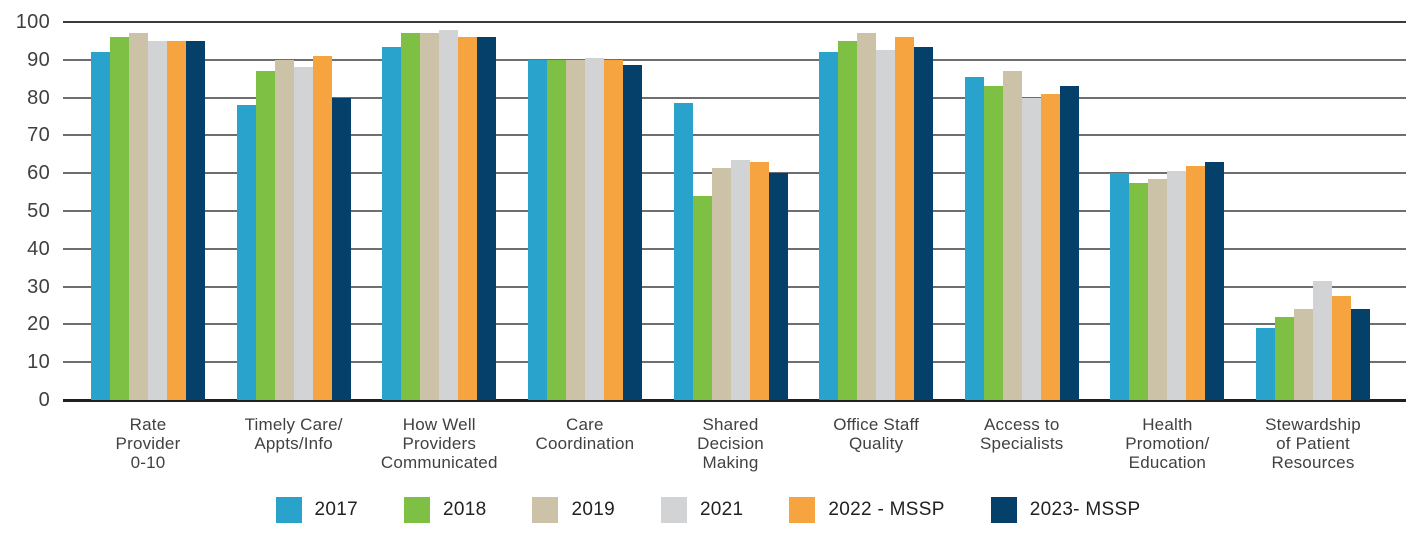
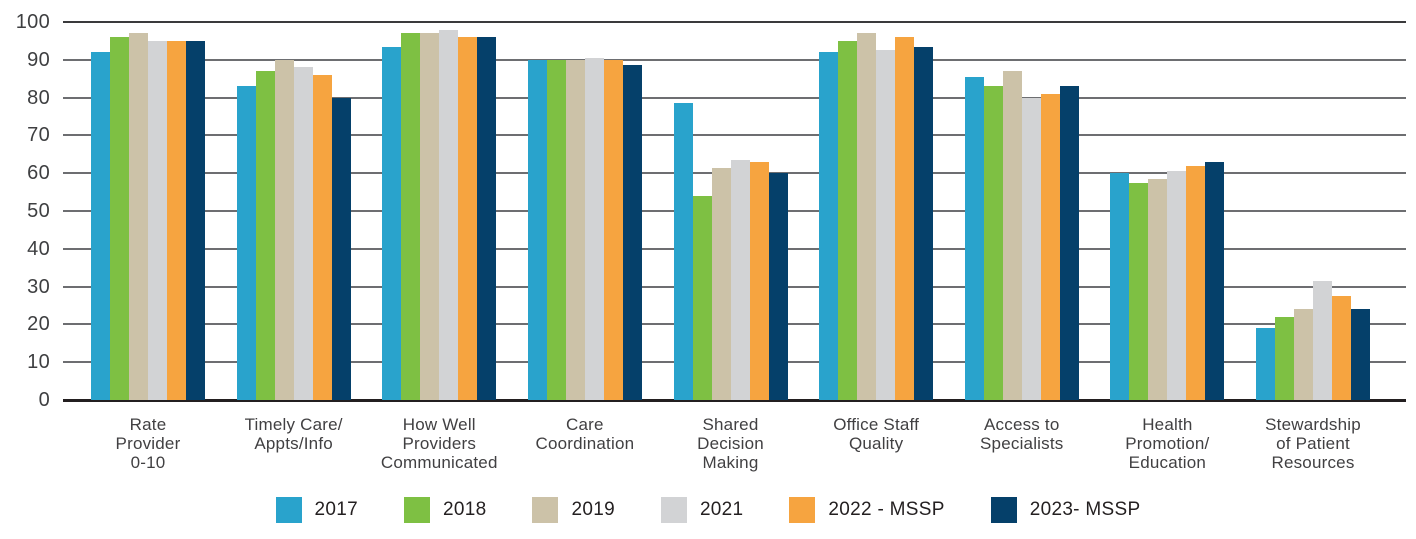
2017/Timely Care/ Appts/Info: 78 -> 83
2022 - MSSP/Timely Care/ Appts/Info: 91 -> 86
